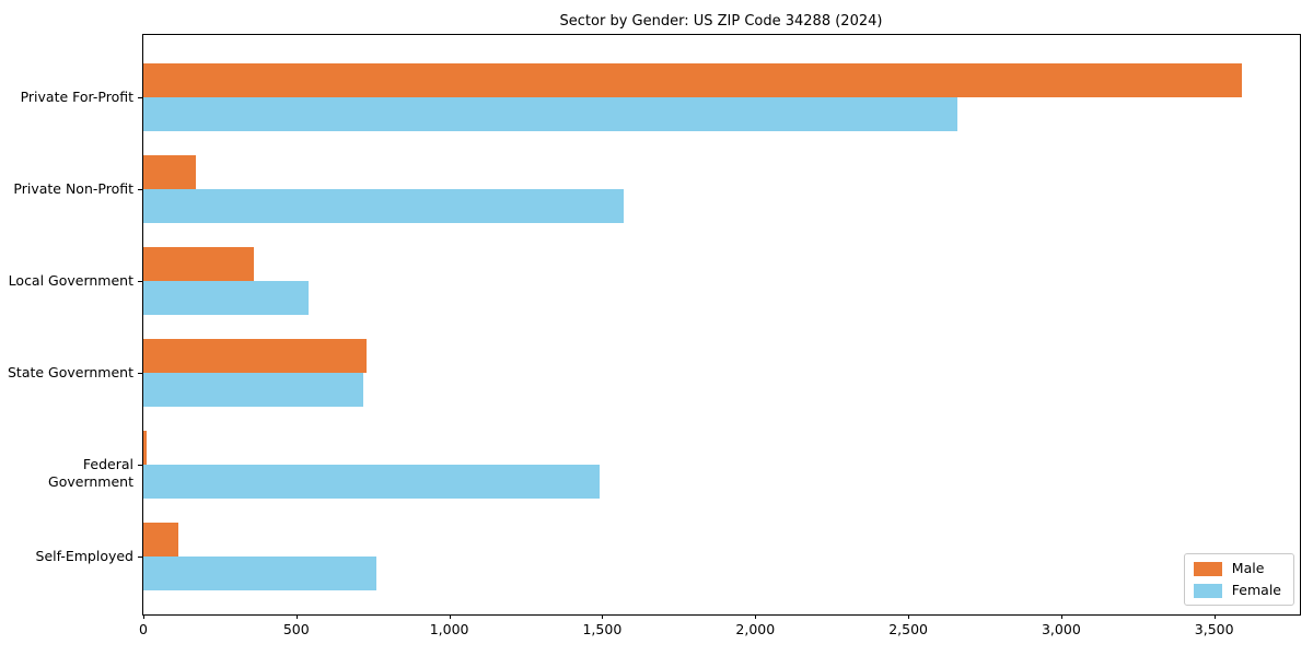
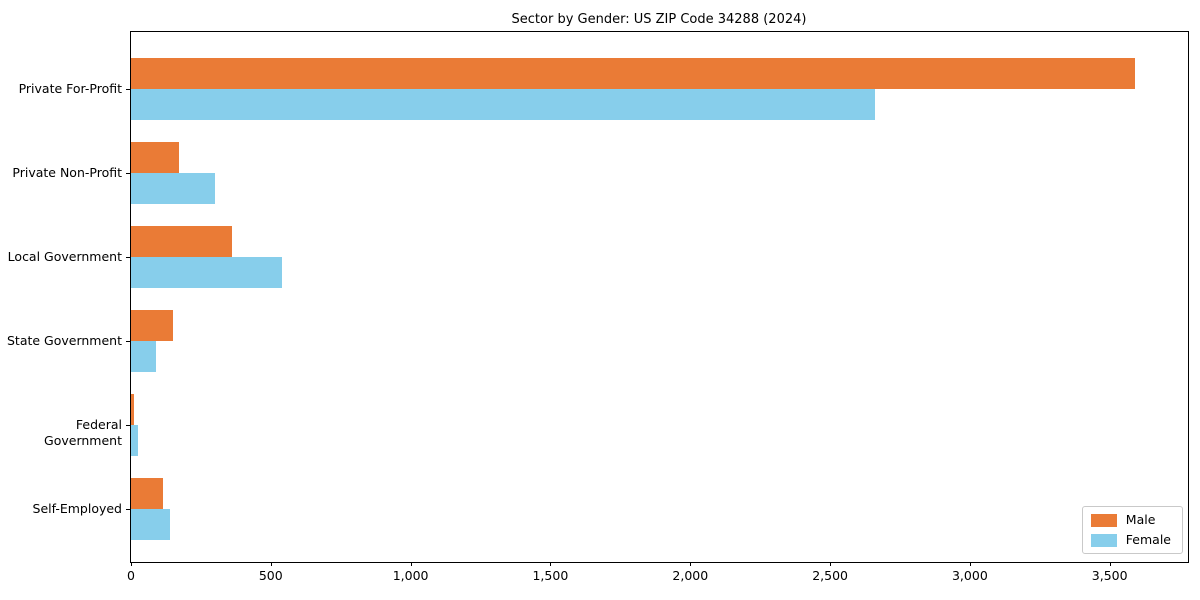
Female/Private Non-Profit: 1570 -> 300
Male/State Government: 730 -> 150
Female/State Government: 720 -> 90
Female/Federal Government: 1490 -> 20
Female/Self-Employed: 760 -> 140
